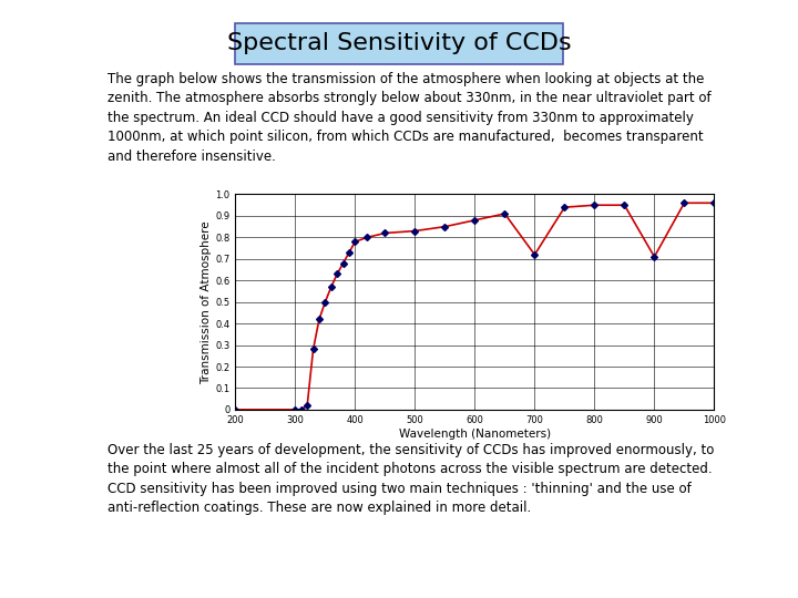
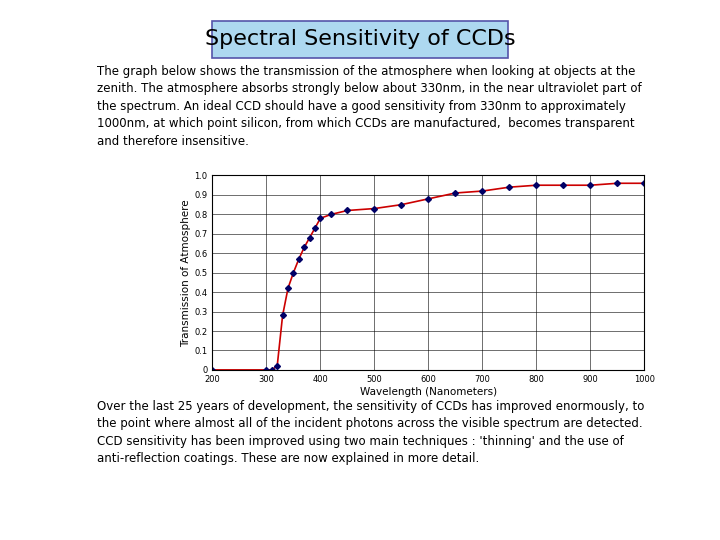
700: 0.72 -> 0.92
900: 0.71 -> 0.95
